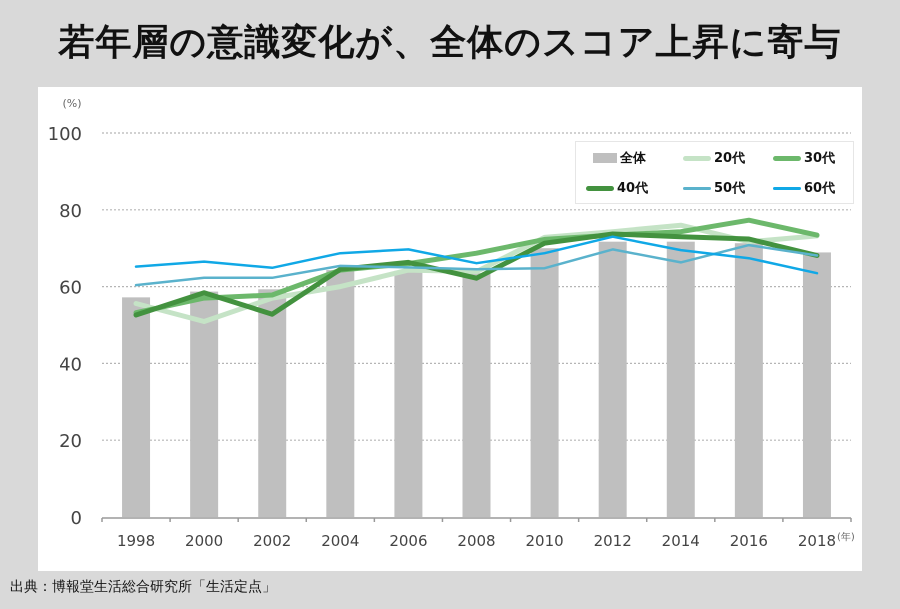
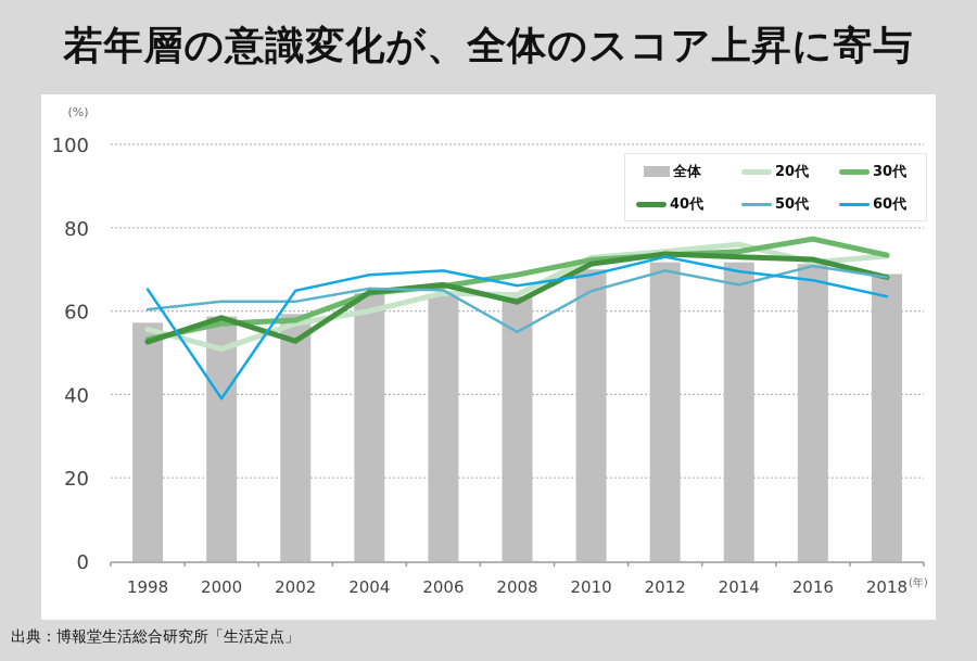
60代/2000: 66 -> 39
50代/2008: 64 -> 55
